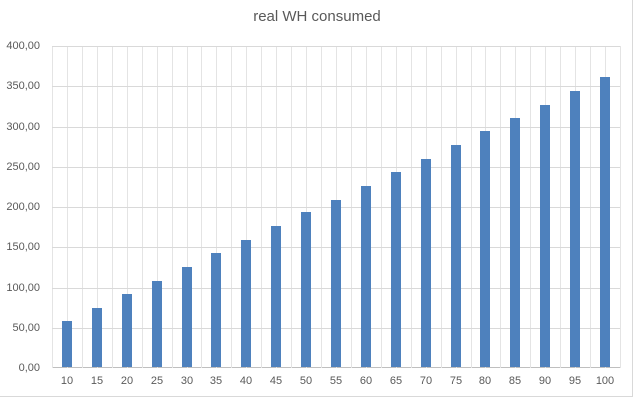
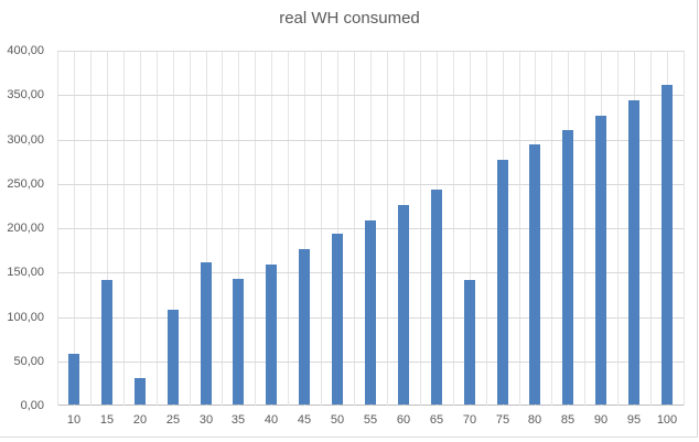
15: 70 -> 140
20: 90 -> 30
30: 120 -> 160
70: 260 -> 140
